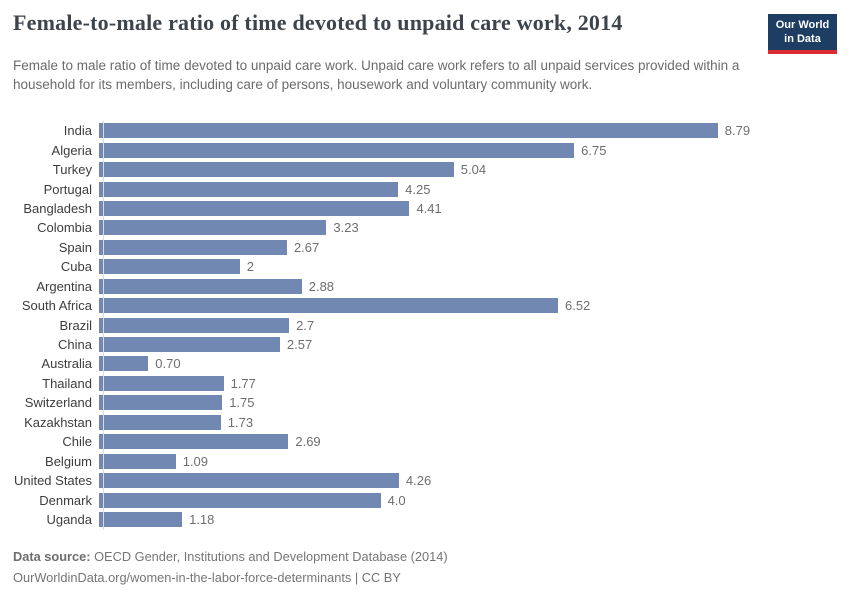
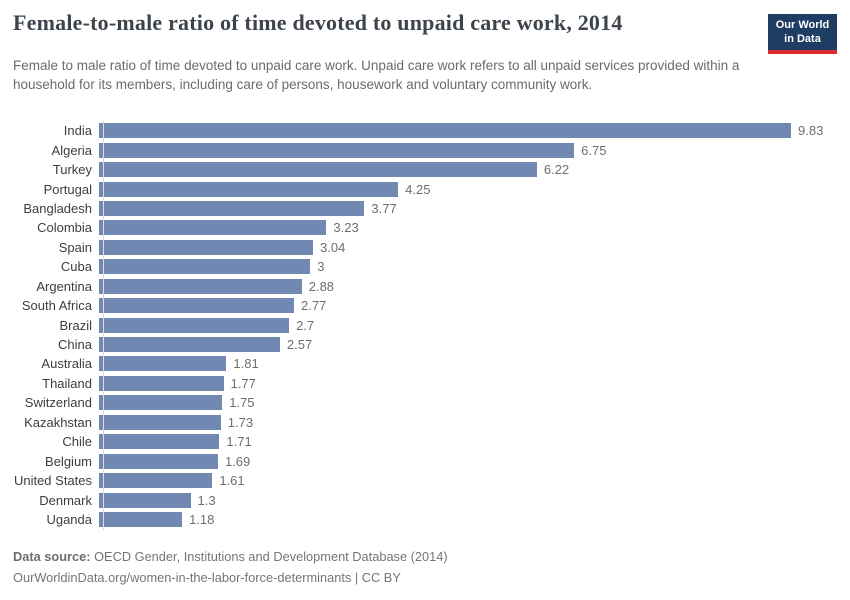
India: 8.79 -> 9.83
Turkey: 5.04 -> 6.22
Bangladesh: 4.41 -> 3.77
Spain: 2.67 -> 3.04
Cuba: 2 -> 3
South Africa: 6.52 -> 2.77
Australia: 0.70 -> 1.81
Chile: 2.69 -> 1.71
Belgium: 1.09 -> 1.69
United States: 4.26 -> 1.61
Denmark: 4.0 -> 1.3
